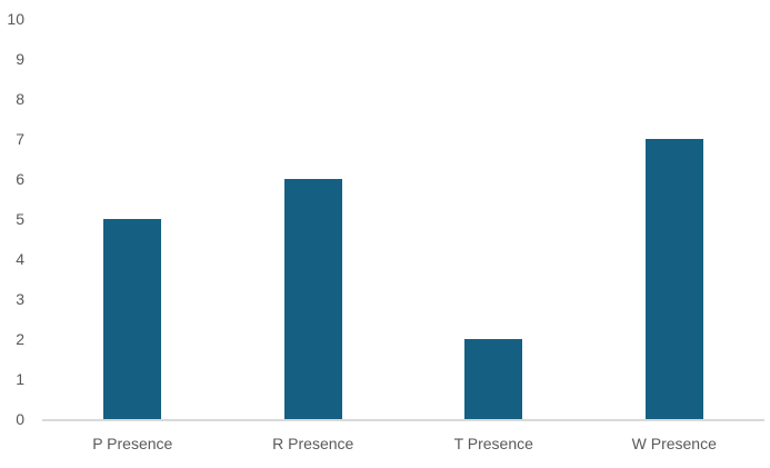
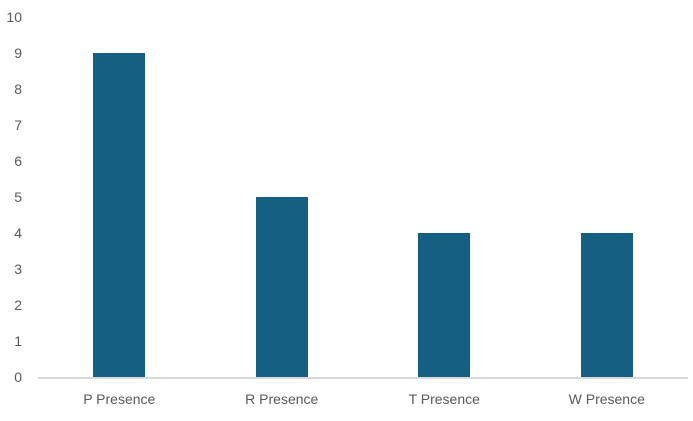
P Presence: 5 -> 9
R Presence: 6 -> 5
T Presence: 2 -> 4
W Presence: 7 -> 4
